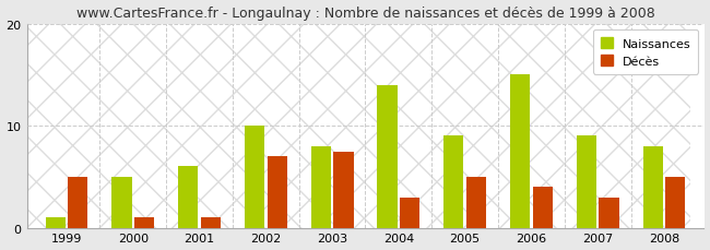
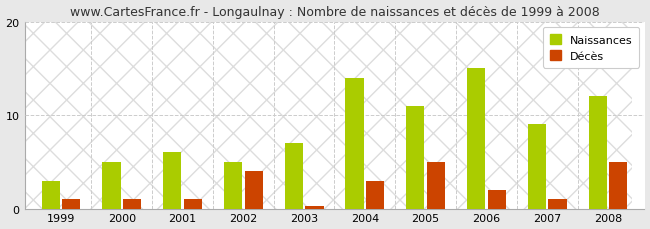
Naissances/1999: 1 -> 3
Décès/1999: 5.0 -> 1.0
Naissances/2002: 10 -> 5
Décès/2002: 7.0 -> 4.0
Naissances/2003: 8 -> 7
Décès/2003: 7.4 -> 0.3
Naissances/2005: 9 -> 11
Décès/2006: 4.0 -> 2.0
Décès/2007: 3.0 -> 1.0
Naissances/2008: 8 -> 12
